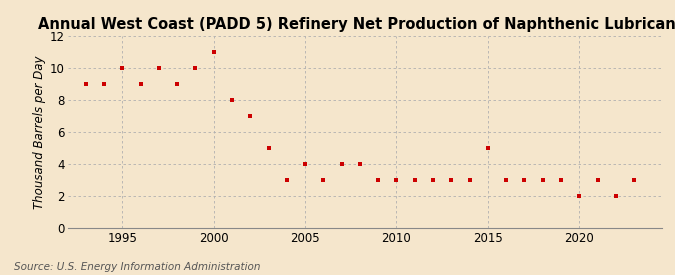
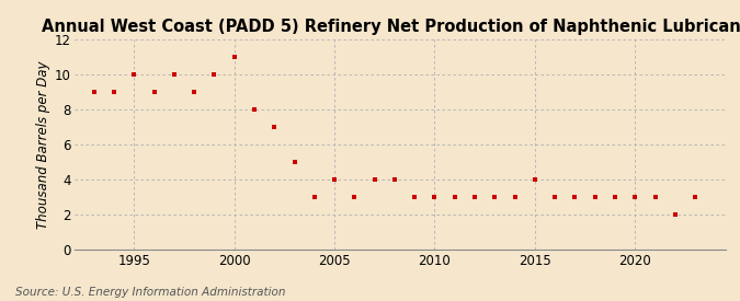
2015: 5 -> 4
2020: 2 -> 3
